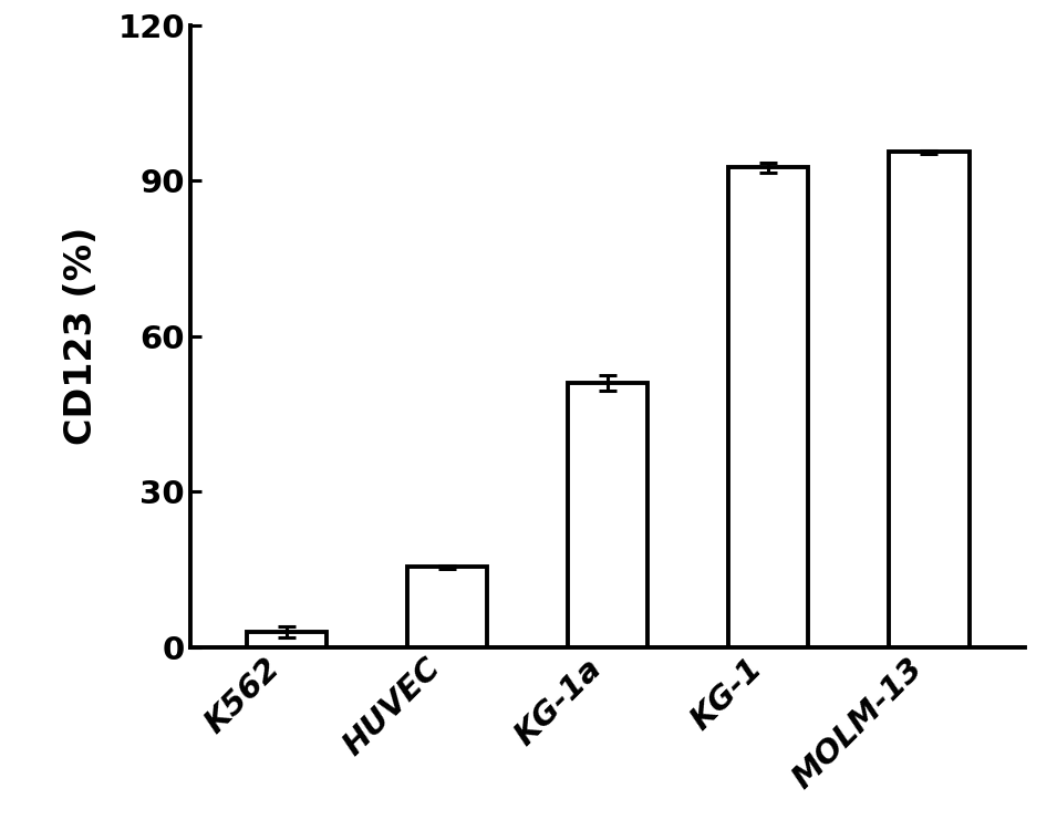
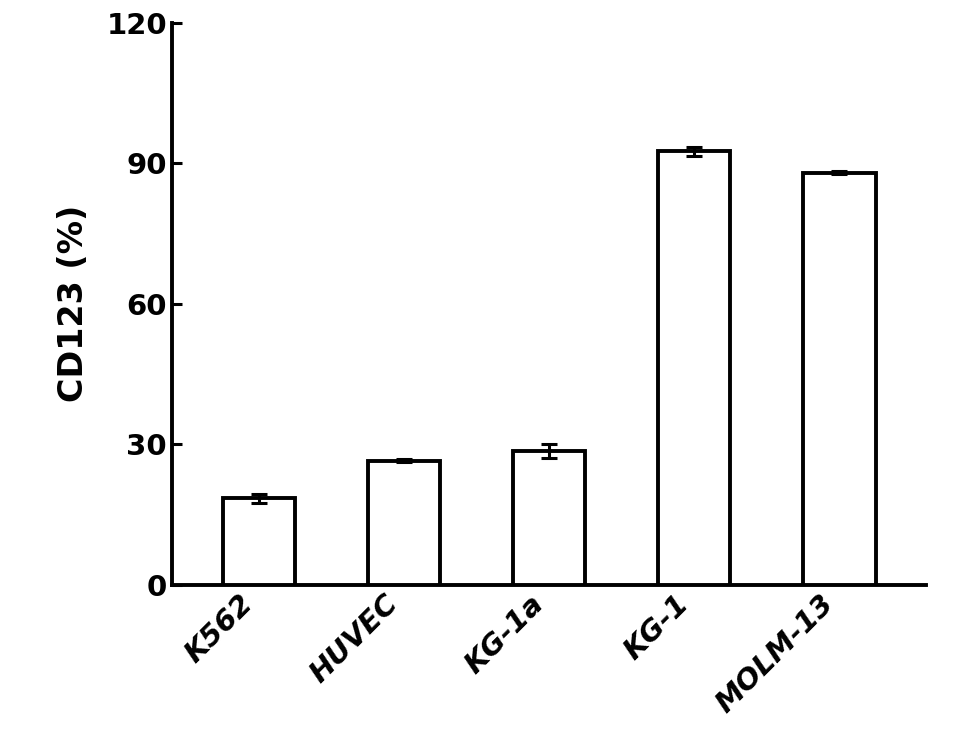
K562: 3.0 -> 18.5
HUVEC: 15.5 -> 26.5
KG-1a: 51.0 -> 28.5
MOLM-13: 95.5 -> 88.0
